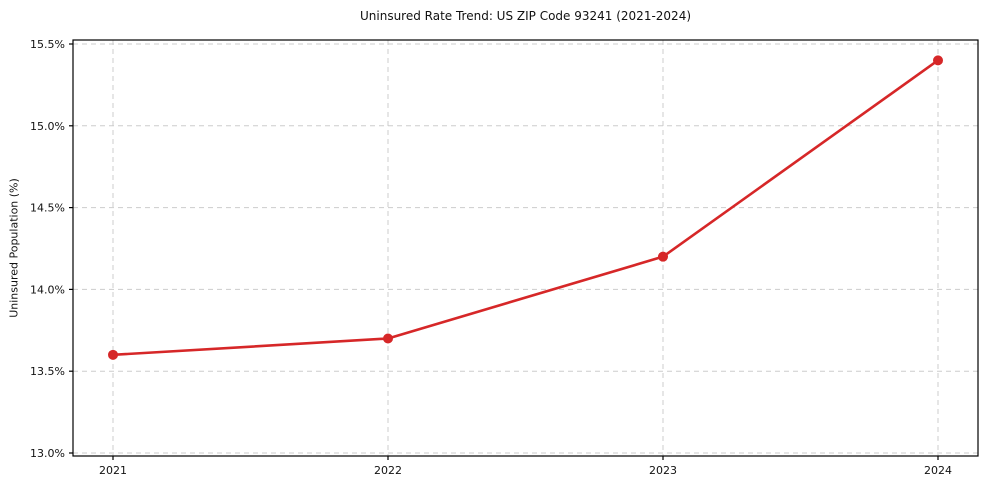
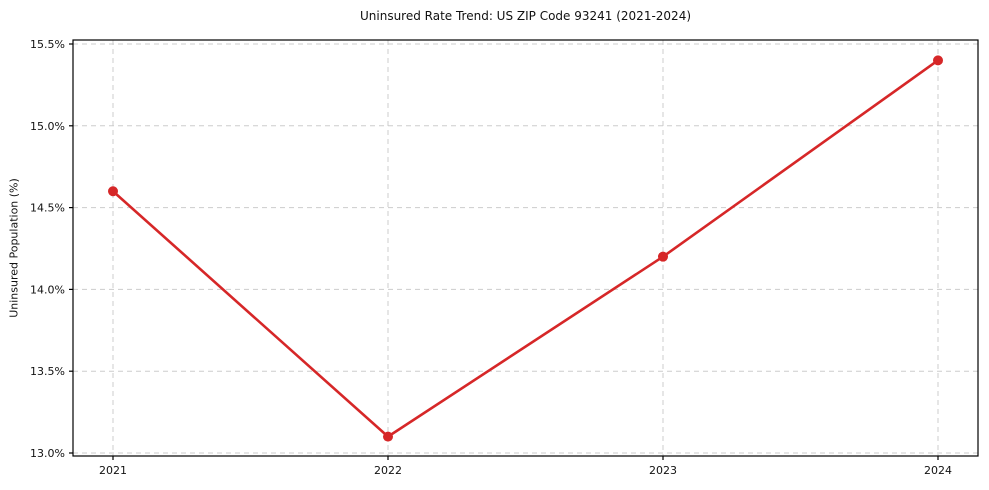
2021: 13.6% -> 14.6%
2022: 13.7% -> 13.1%
